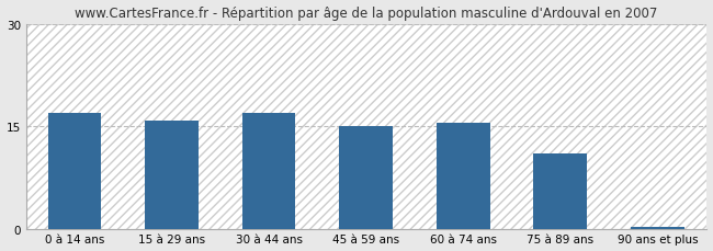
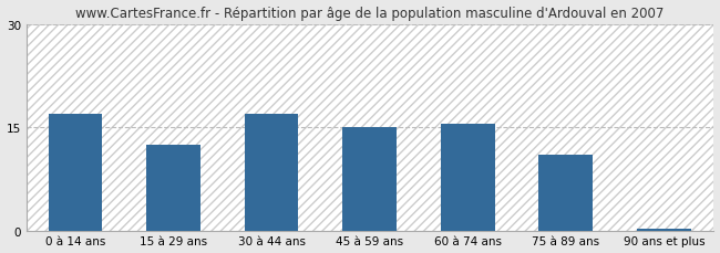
15 à 29 ans: 15.8 -> 12.5
